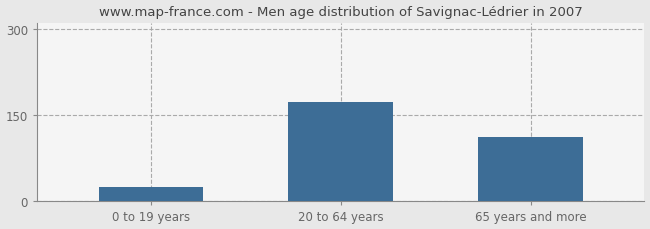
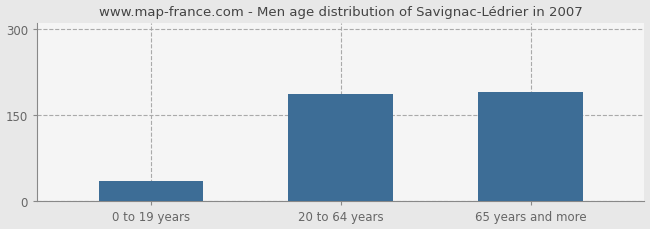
0 to 19 years: 25 -> 36
20 to 64 years: 172 -> 186
65 years and more: 112 -> 190
